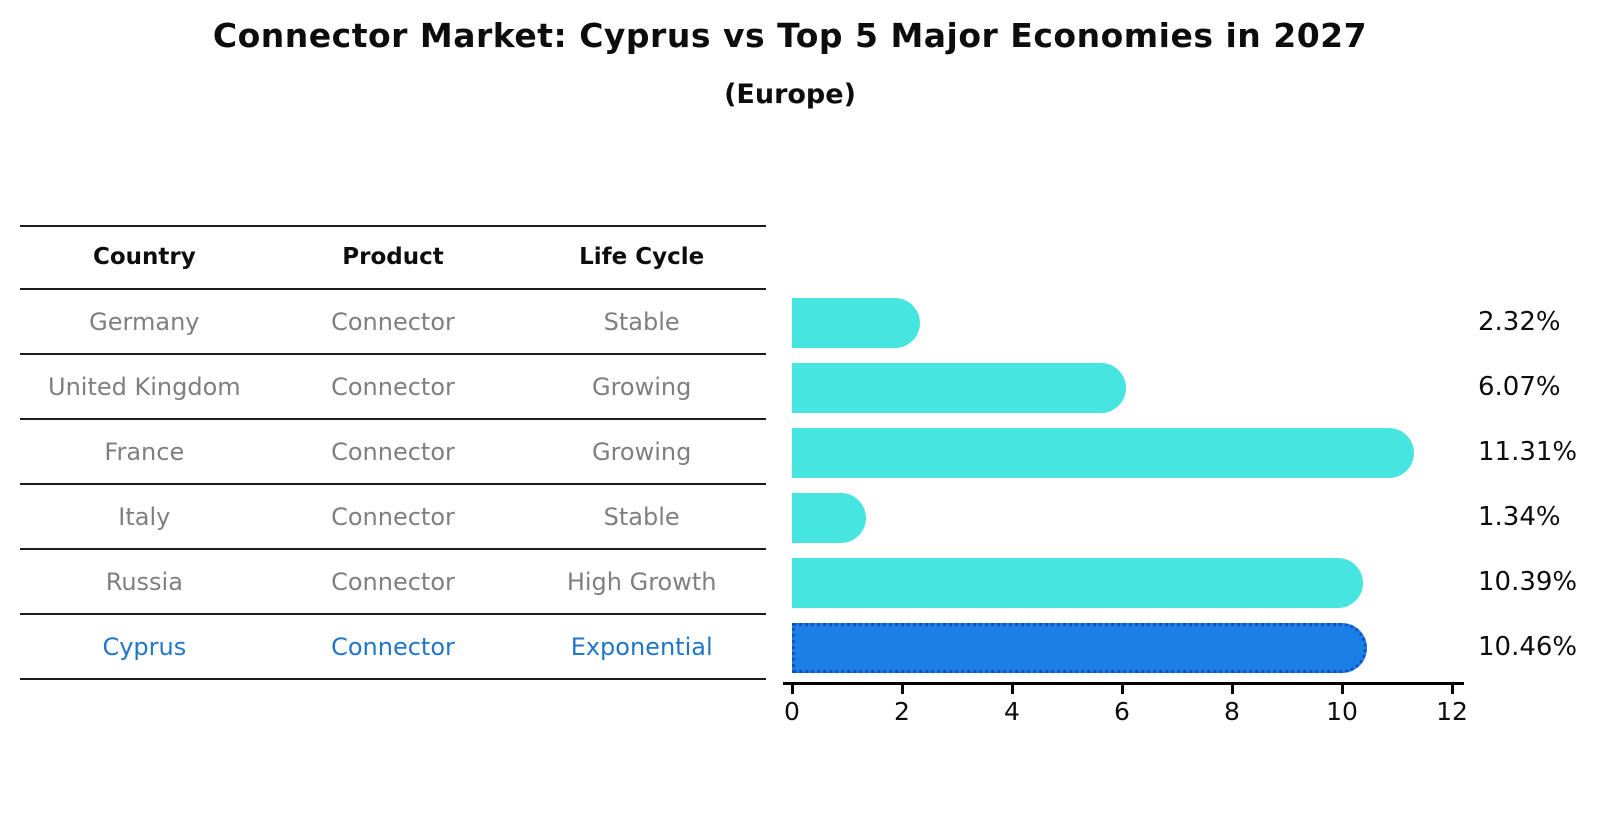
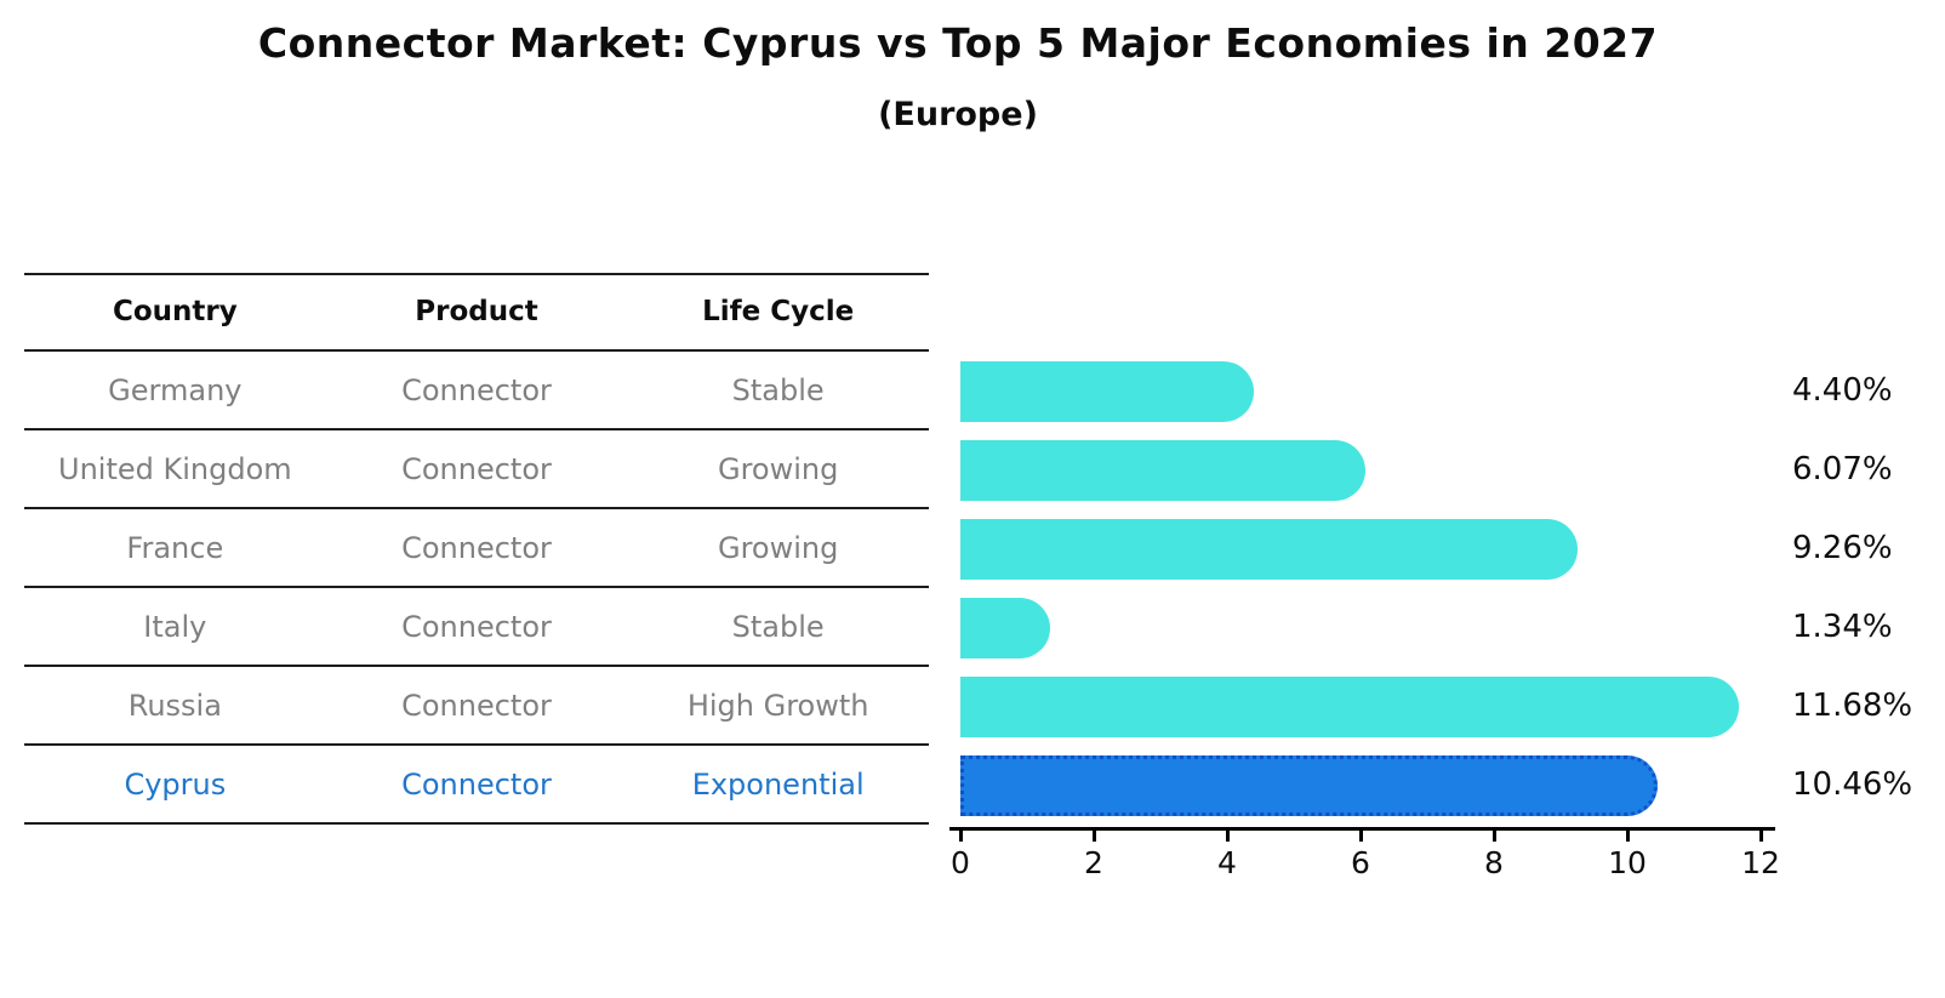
Germany: 2.32% -> 4.40%
France: 11.31% -> 9.26%
Russia: 10.39% -> 11.68%
